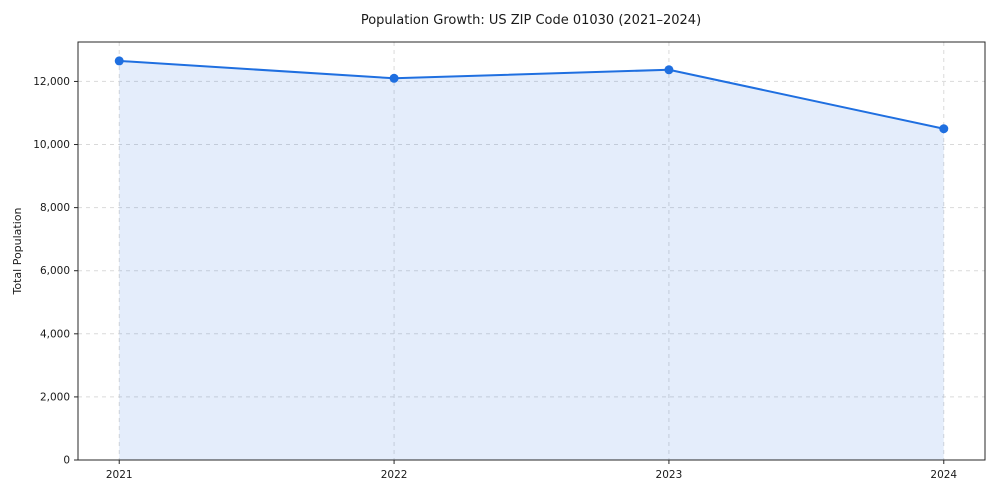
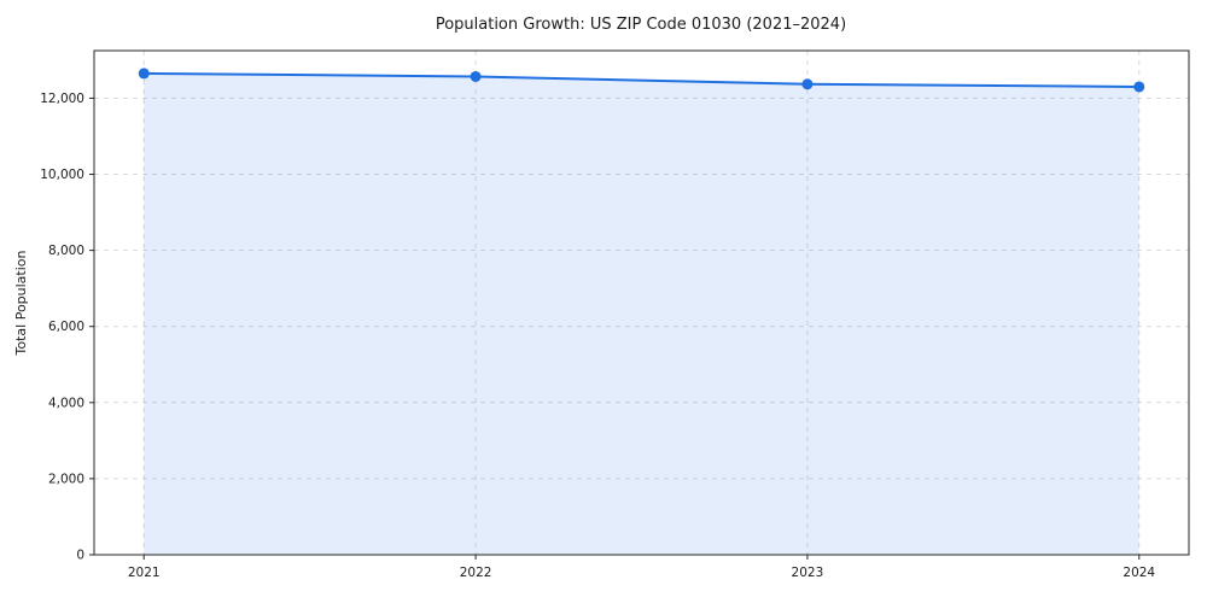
2022: 12100 -> 12600
2024: 10500 -> 12300
